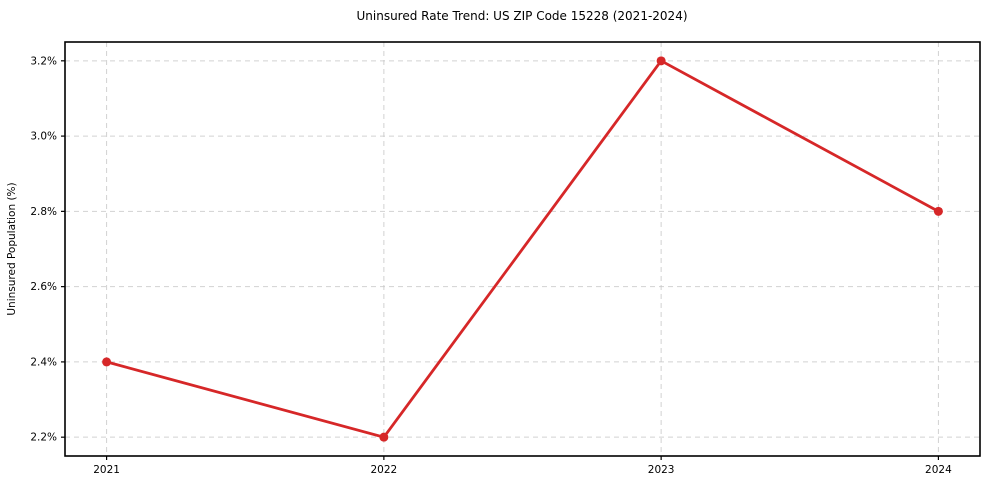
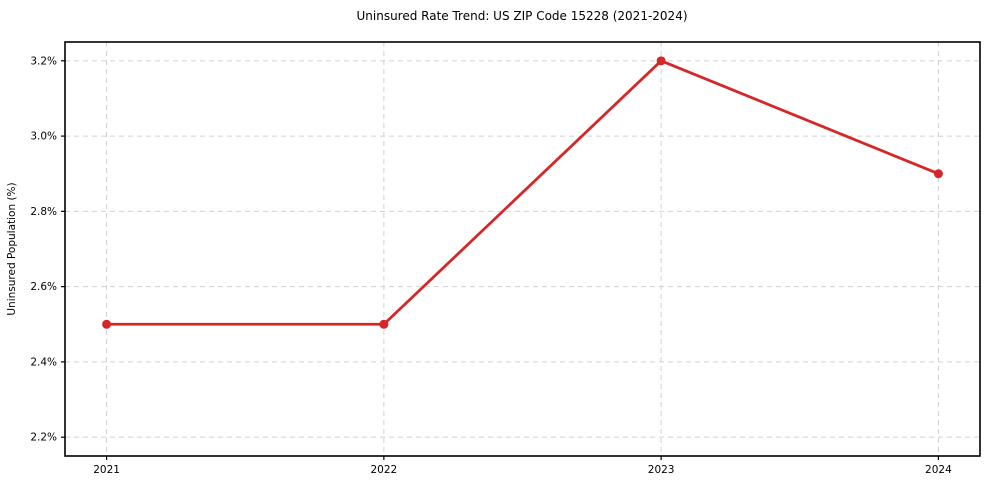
2021: 2.4% -> 2.5%
2022: 2.2% -> 2.5%
2024: 2.8% -> 2.9%
